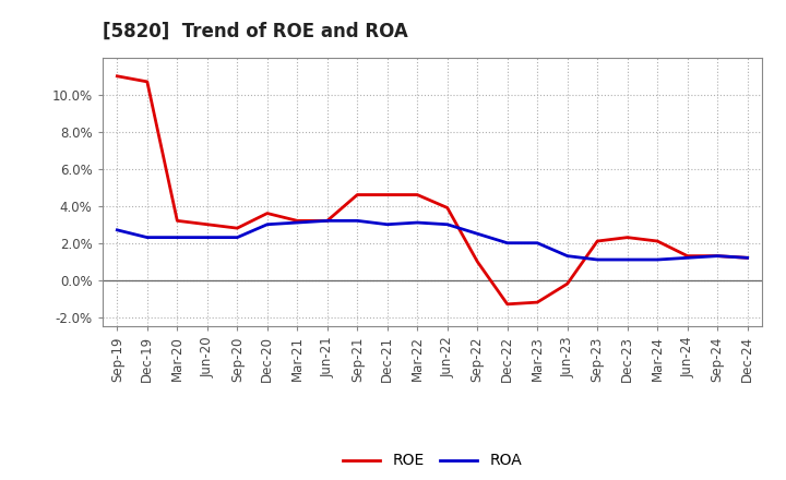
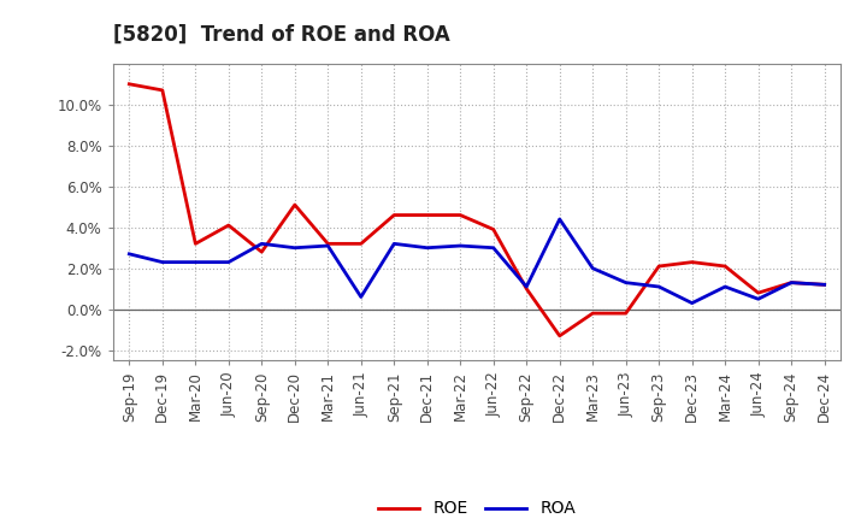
ROE/Jun-20: 3.0% -> 4.1%
ROA/Sep-20: 2.3% -> 3.2%
ROE/Dec-20: 3.6% -> 5.1%
ROA/Jun-21: 3.2% -> 0.6%
ROA/Sep-22: 2.5% -> 1.1%
ROA/Dec-22: 2.0% -> 4.4%
ROE/Mar-23: -1.2% -> -0.2%
ROA/Dec-23: 1.1% -> 0.3%
ROE/Jun-24: 1.3% -> 0.8%
ROA/Jun-24: 1.2% -> 0.5%
